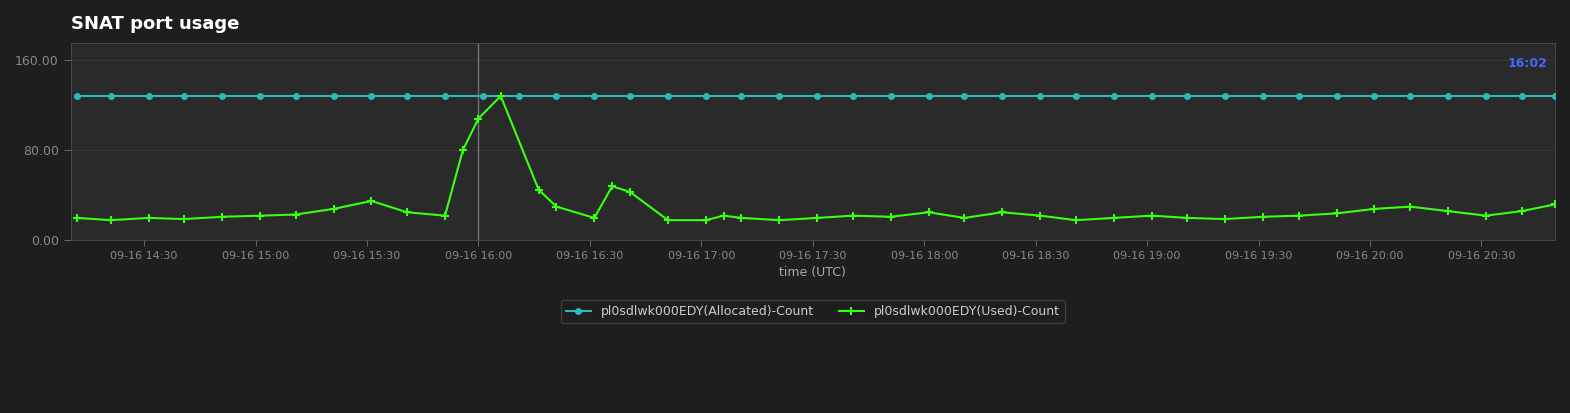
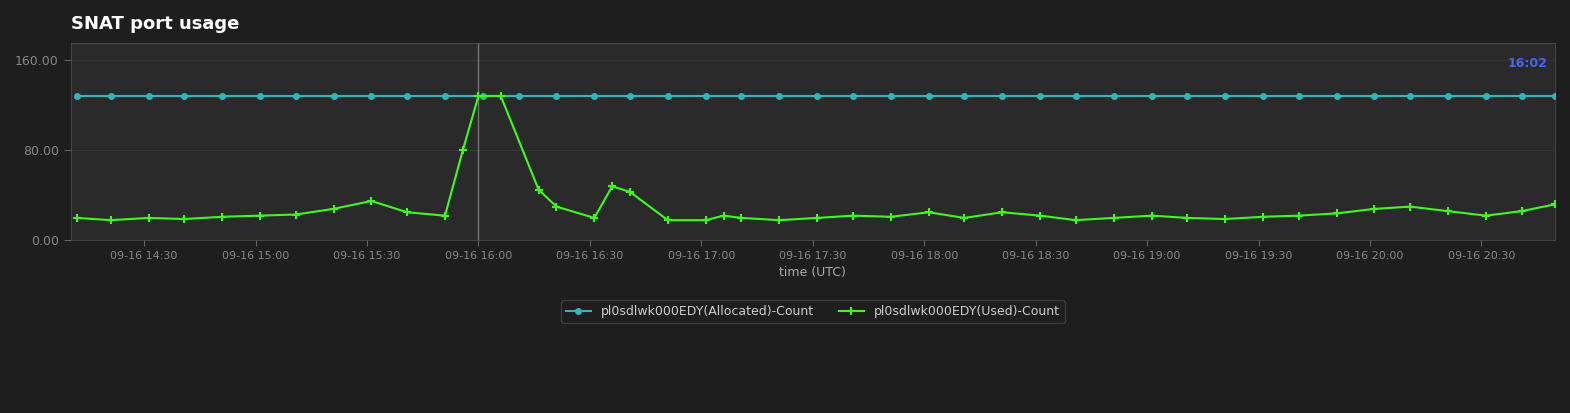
pl0sdlwk000EDY(Used)-Count/09-16 16:00: 108 -> 128
